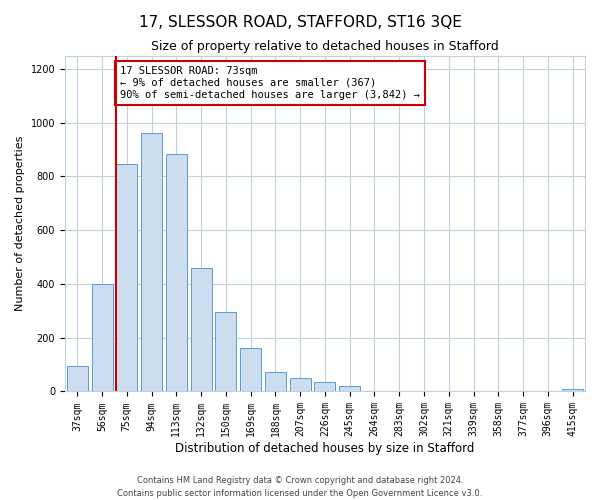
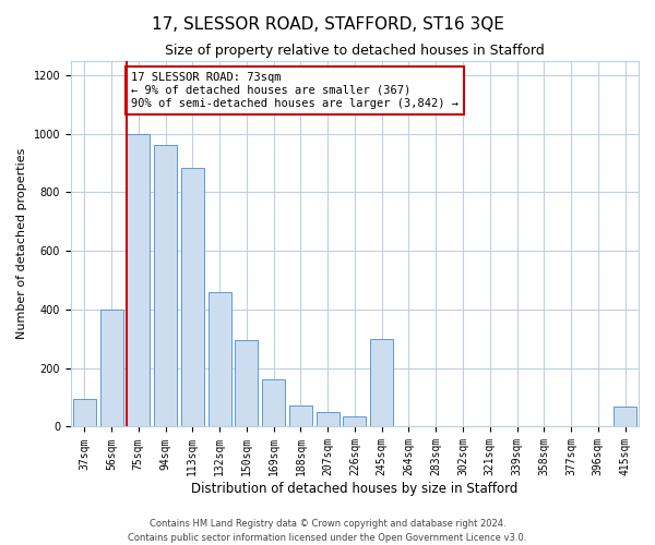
75sqm: 845 -> 1000
245sqm: 20 -> 300
415sqm: 10 -> 70
